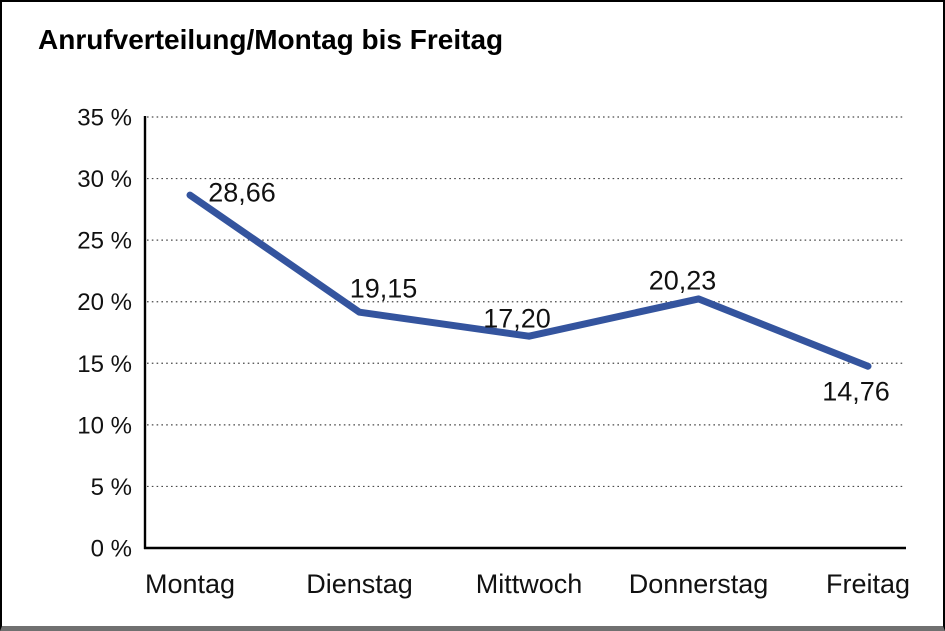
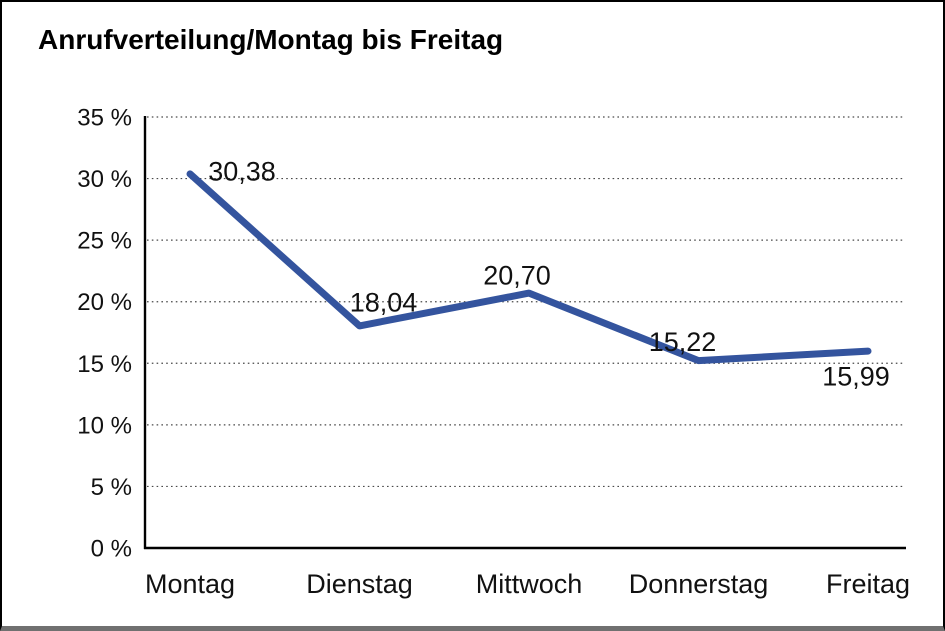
Montag: 28,66 -> 30,38
Dienstag: 19,15 -> 18,04
Mittwoch: 17,20 -> 20,70
Donnerstag: 20,23 -> 15,22
Freitag: 14,76 -> 15,99
